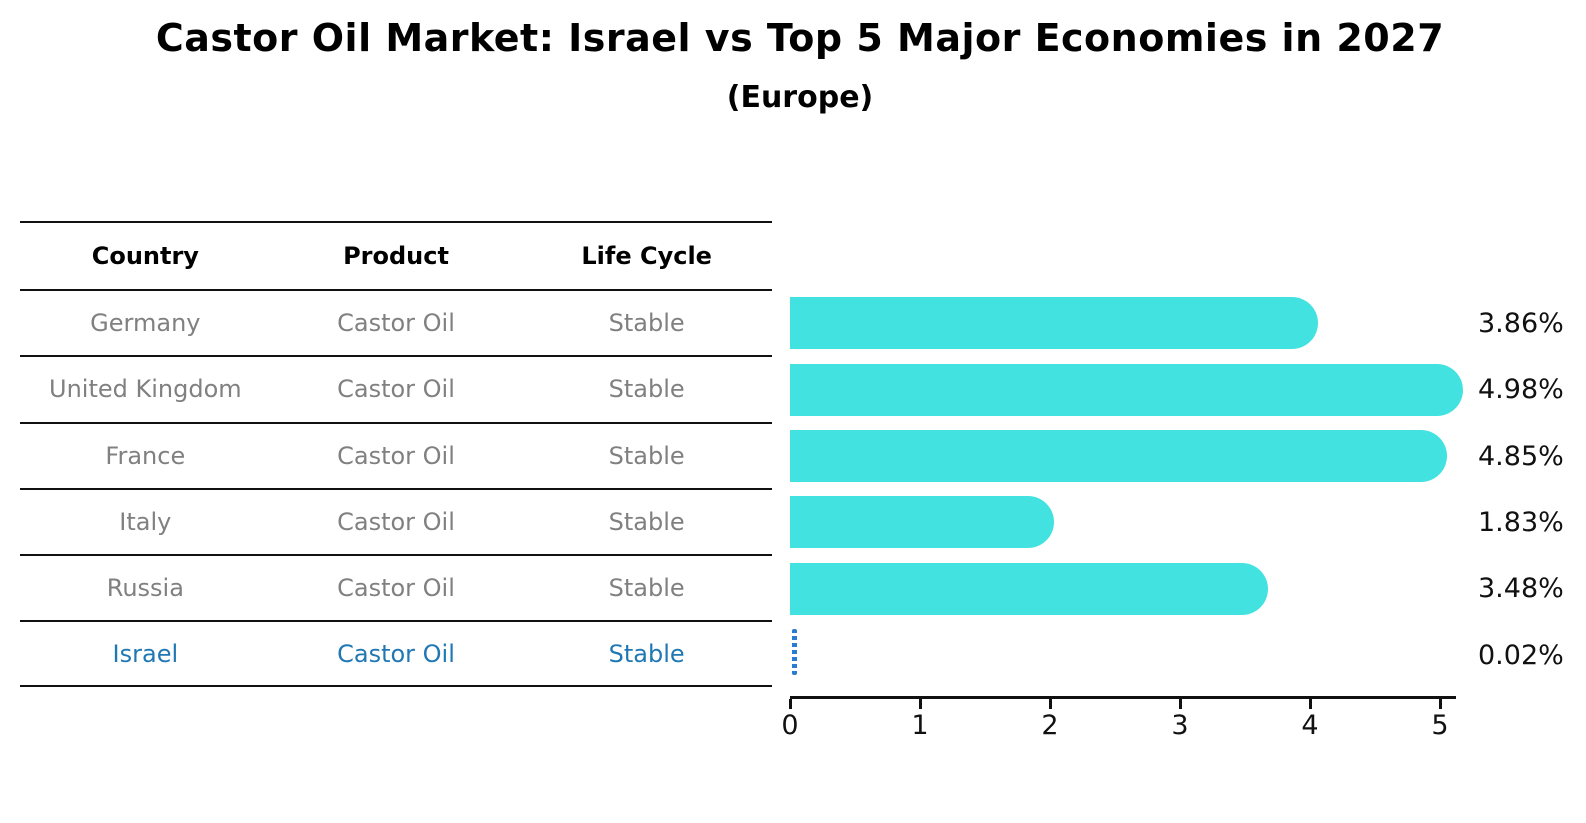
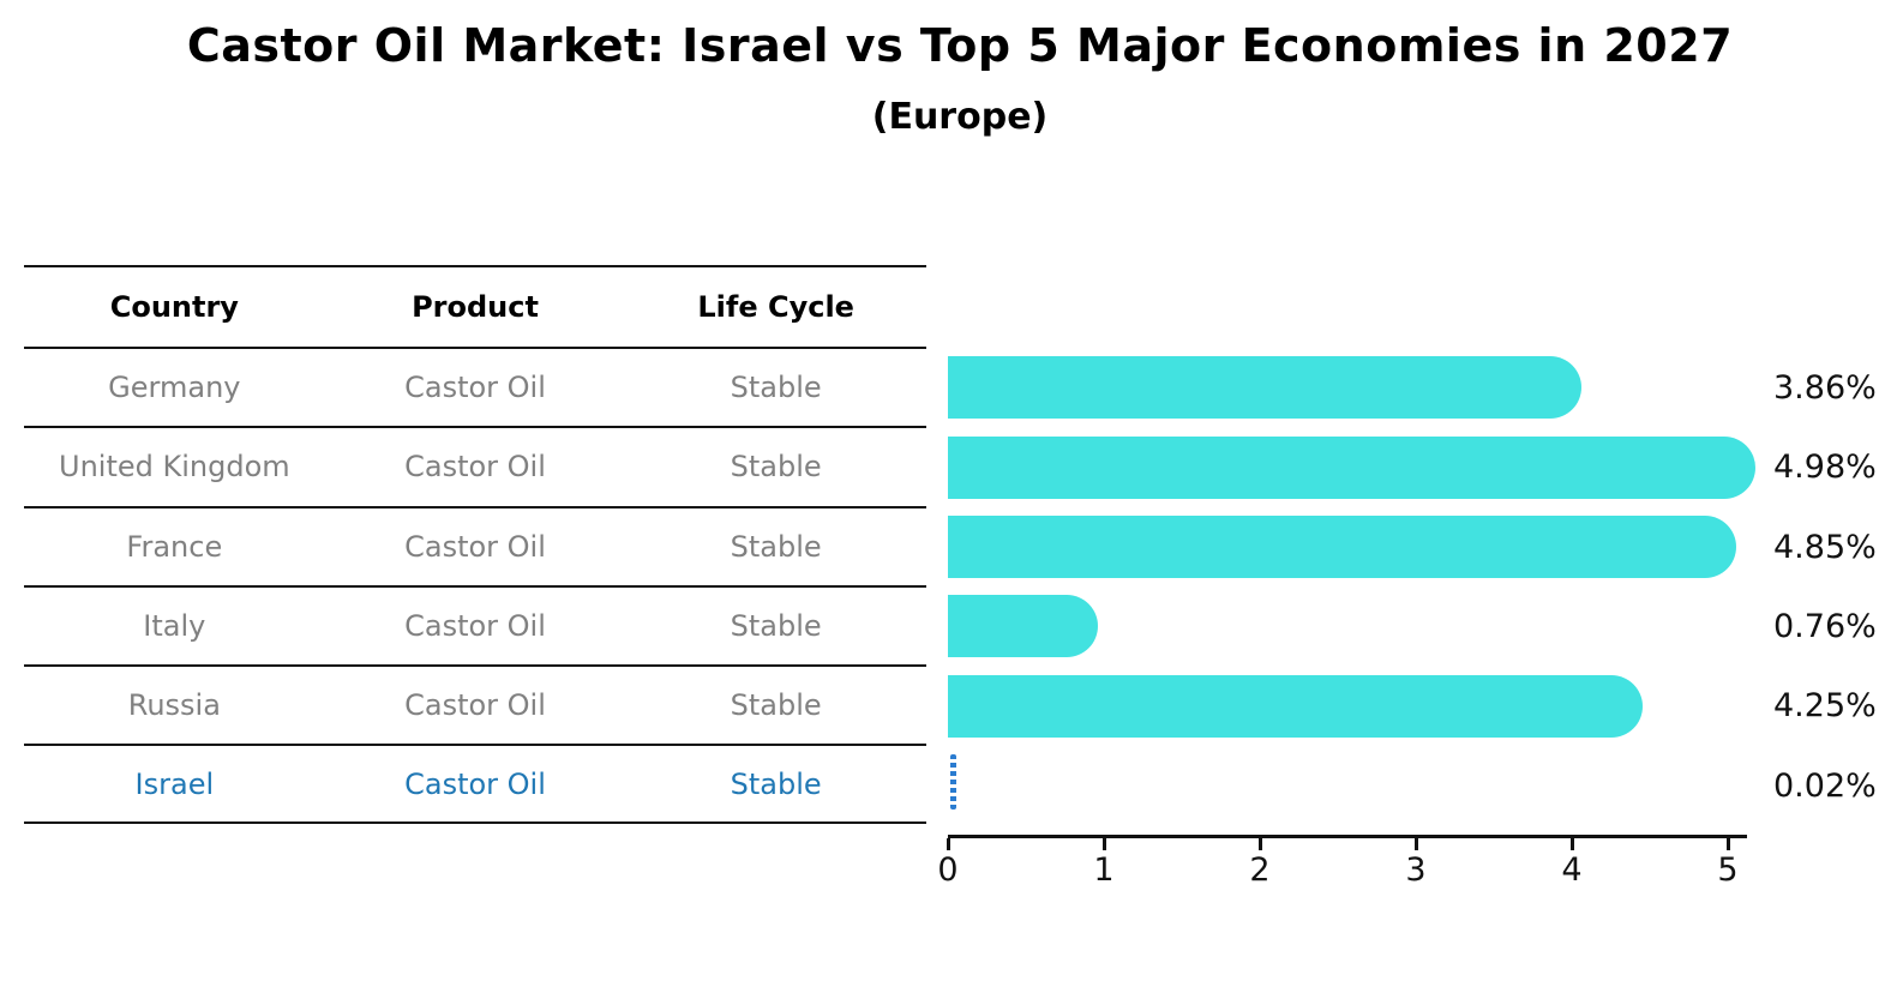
Italy: 1.83% -> 0.76%
Russia: 3.48% -> 4.25%
